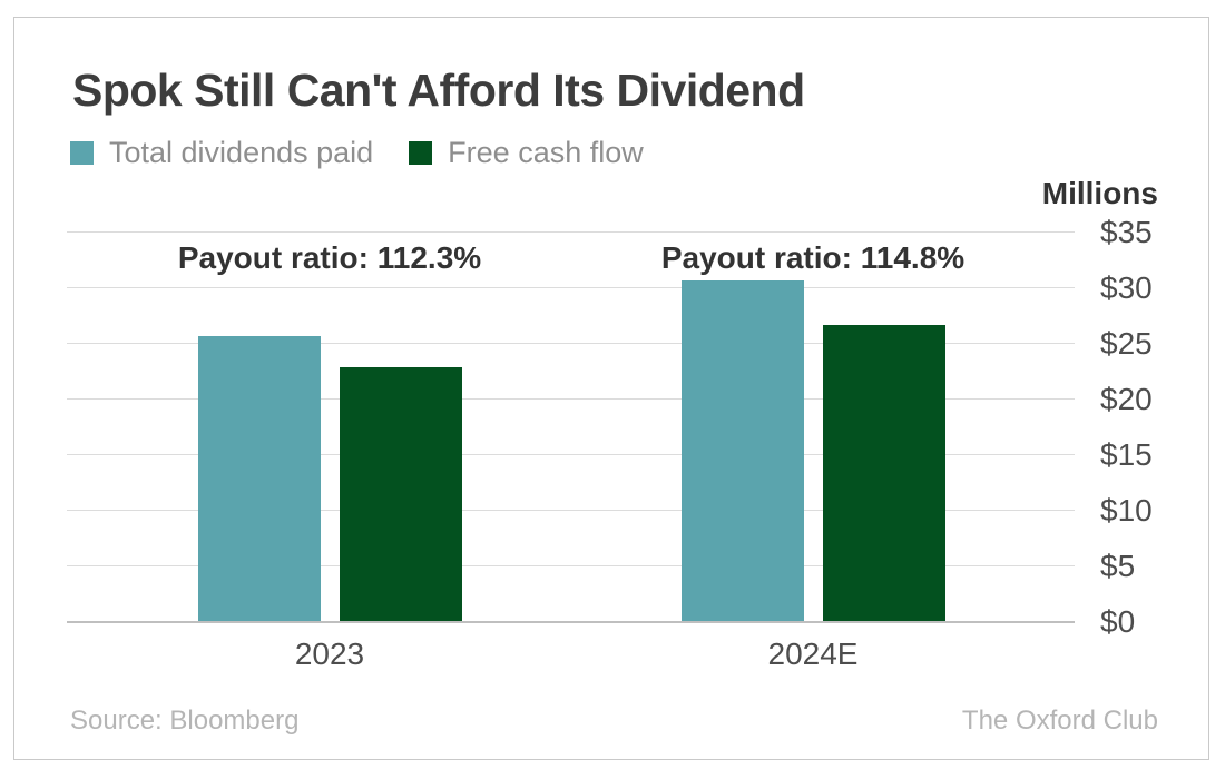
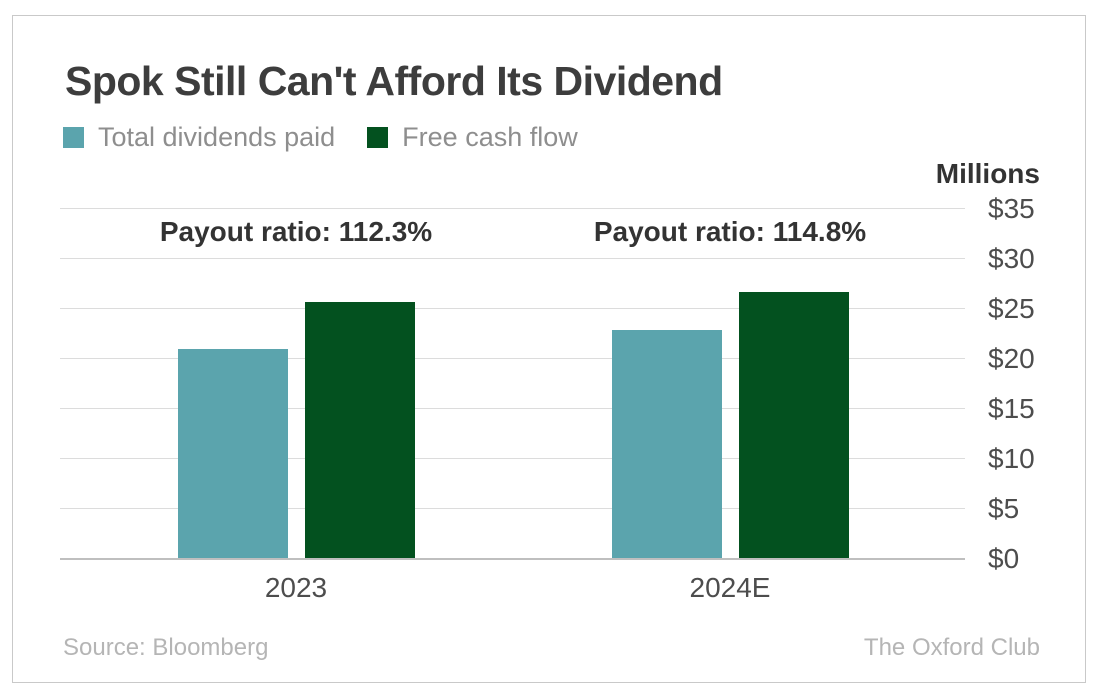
Total dividends paid/2023: $25.6 -> $20.9
Free cash flow/2023: $22.8 -> $25.6
Total dividends paid/2024E: $30.6 -> $22.8
